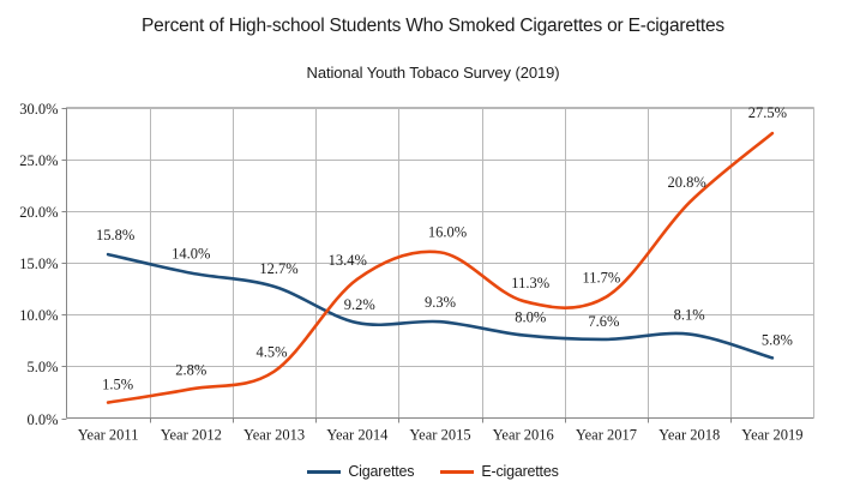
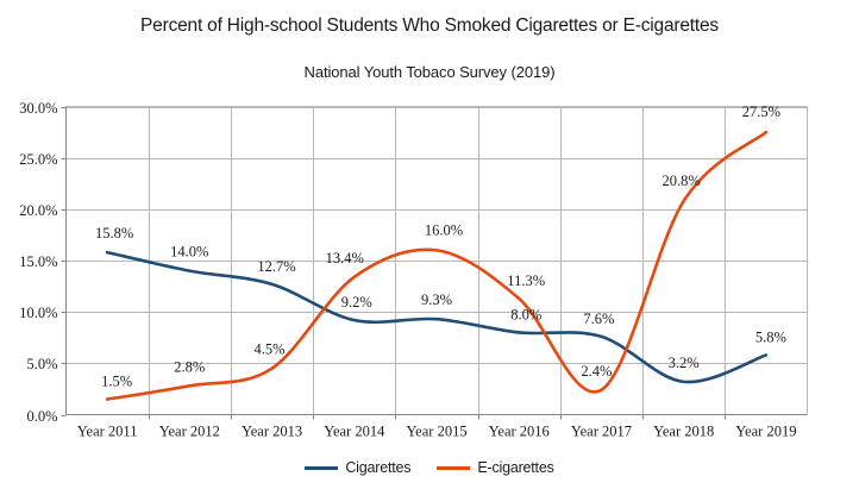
E-cigarettes/Year 2017: 11.7% -> 2.4%
Cigarettes/Year 2018: 8.1% -> 3.2%
